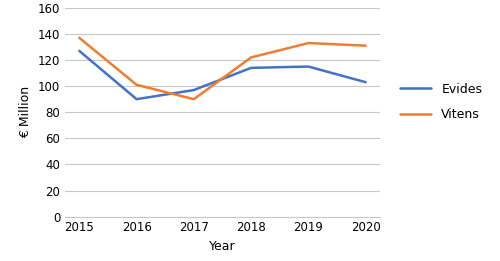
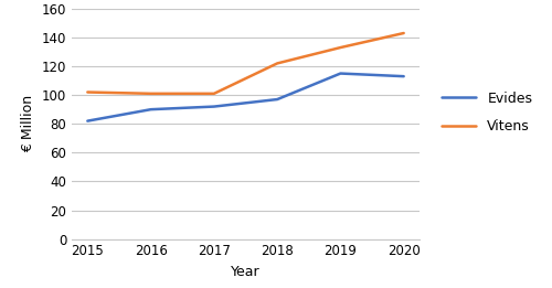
Evides/2015: 127 -> 82
Vitens/2015: 137 -> 102
Evides/2017: 97 -> 92
Vitens/2017: 90 -> 101
Evides/2018: 114 -> 97
Evides/2020: 103 -> 113
Vitens/2020: 131 -> 143
